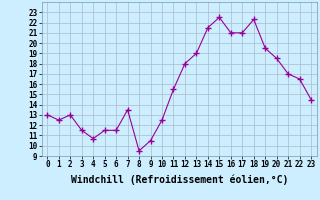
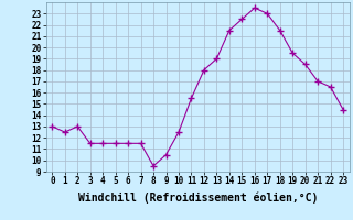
4: 10.7 -> 11.5
7: 13.5 -> 11.5
16: 21.0 -> 23.5
17: 21.0 -> 23.0
18: 22.3 -> 21.5
